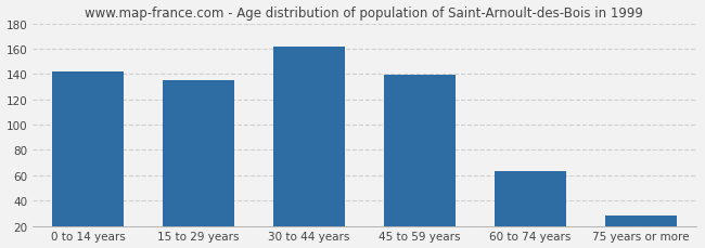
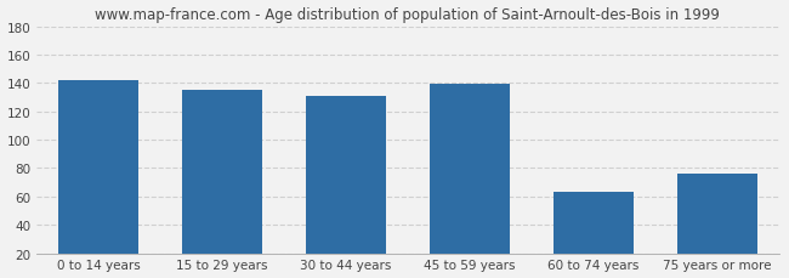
30 to 44 years: 162 -> 131
75 years or more: 28 -> 76
